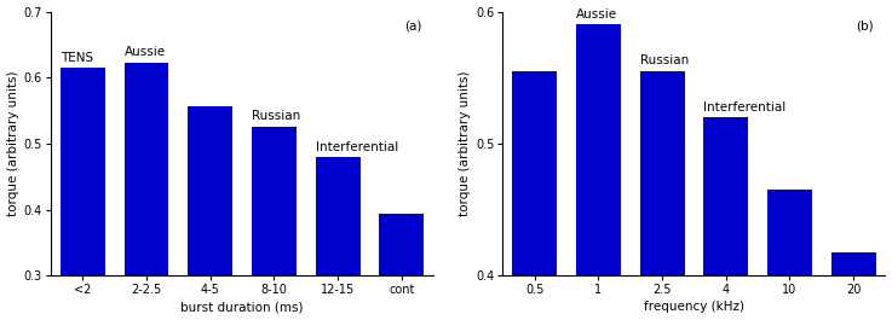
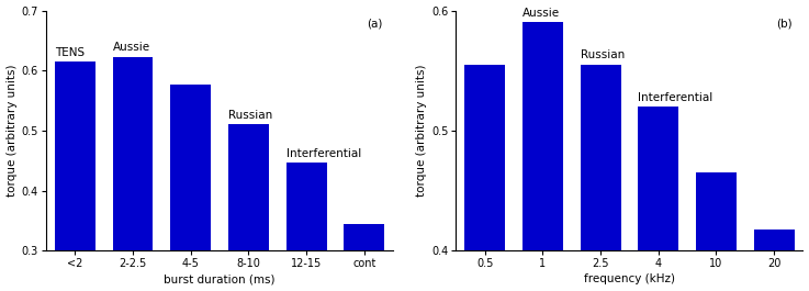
4-5: 0.556 -> 0.577
8-10: 0.526 -> 0.510
12-15: 0.480 -> 0.447
cont: 0.394 -> 0.345
